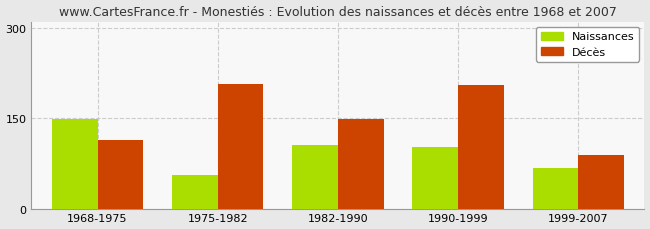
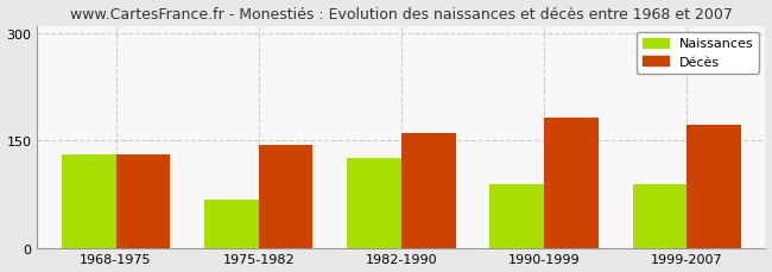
Naissances/1968-1975: 148 -> 130
Décès/1968-1975: 114 -> 130
Naissances/1975-1982: 56 -> 68
Décès/1975-1982: 206 -> 143
Naissances/1982-1990: 106 -> 125
Décès/1982-1990: 148 -> 160
Naissances/1990-1999: 102 -> 88
Décès/1990-1999: 204 -> 182
Naissances/1999-2007: 68 -> 88
Décès/1999-2007: 88 -> 172
